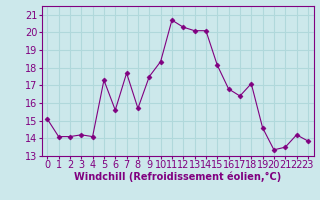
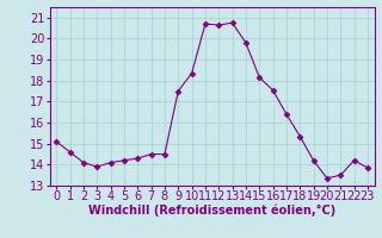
1: 14.1 -> 14.6
3: 14.2 -> 13.9
5: 17.3 -> 14.2
6: 15.6 -> 14.3
7: 17.7 -> 14.5
8: 15.7 -> 14.5
12: 20.3 -> 20.6
13: 20.1 -> 20.8
14: 20.1 -> 19.8
16: 16.8 -> 17.6
18: 17.1 -> 15.3
19: 14.6 -> 14.2
